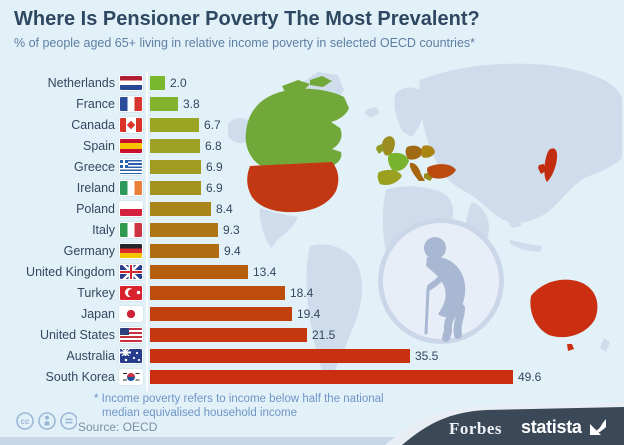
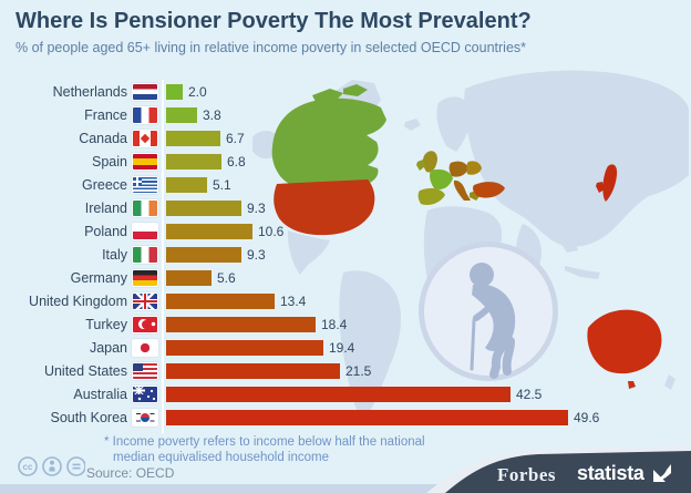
Greece: 6.9 -> 5.1
Ireland: 6.9 -> 9.3
Poland: 8.4 -> 10.6
Germany: 9.4 -> 5.6
Australia: 35.5 -> 42.5
